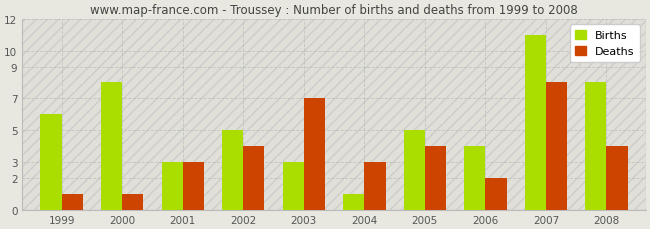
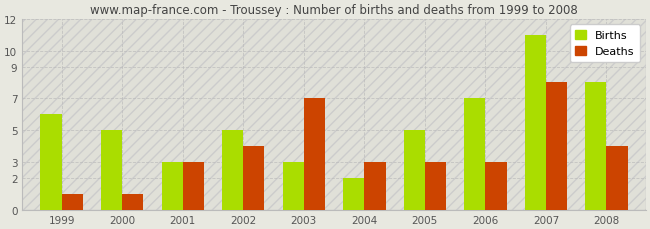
Births/2000: 8 -> 5
Births/2004: 1 -> 2
Deaths/2005: 4 -> 3
Births/2006: 4 -> 7
Deaths/2006: 2 -> 3
